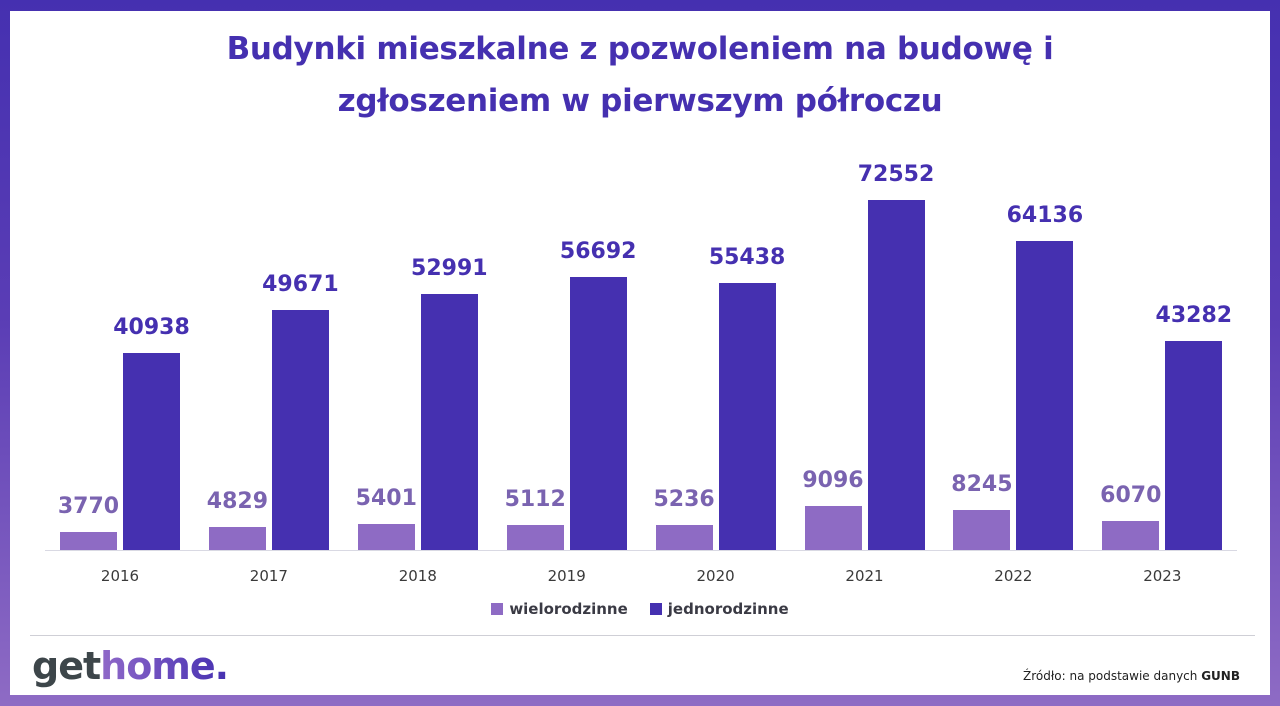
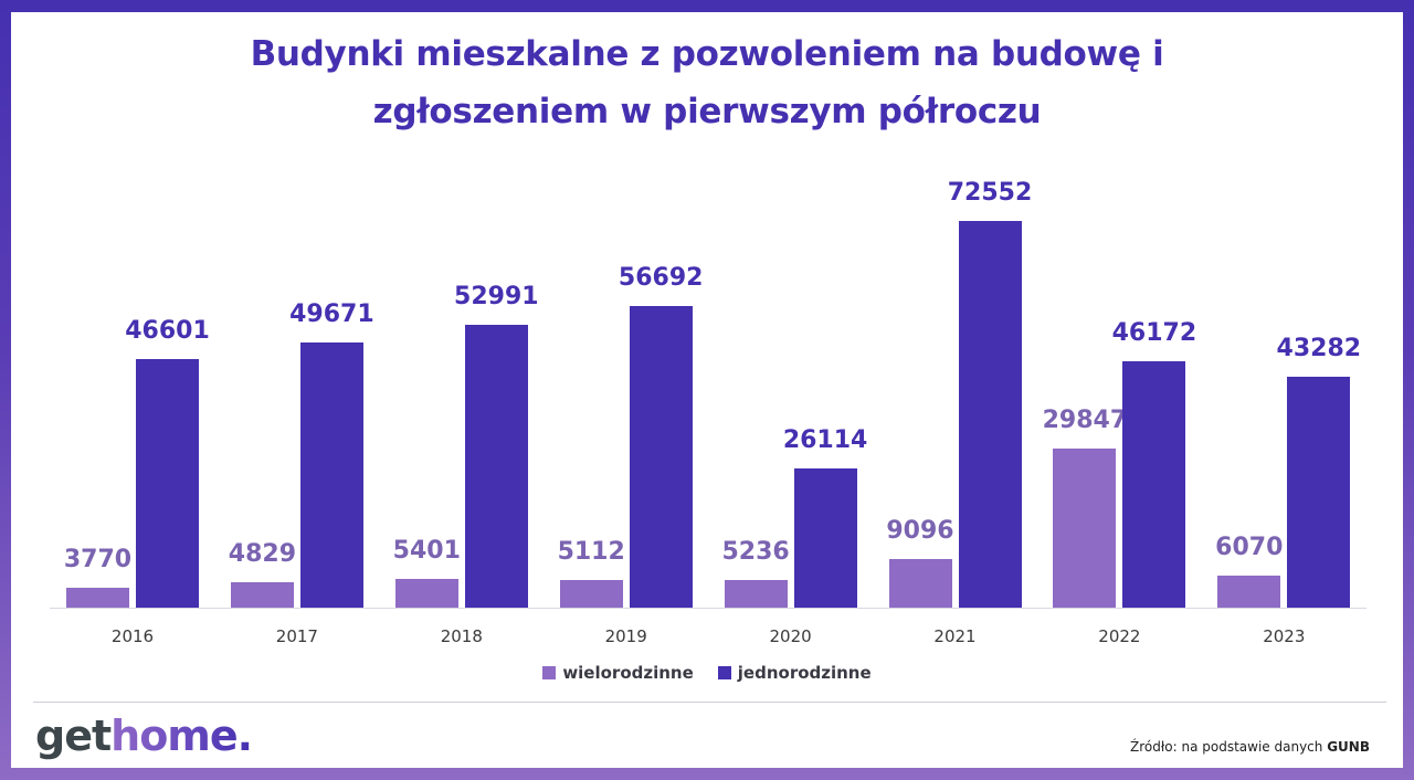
jednorodzinne/2016: 40938 -> 46601
jednorodzinne/2020: 55438 -> 26114
wielorodzinne/2022: 8245 -> 29847
jednorodzinne/2022: 64136 -> 46172
